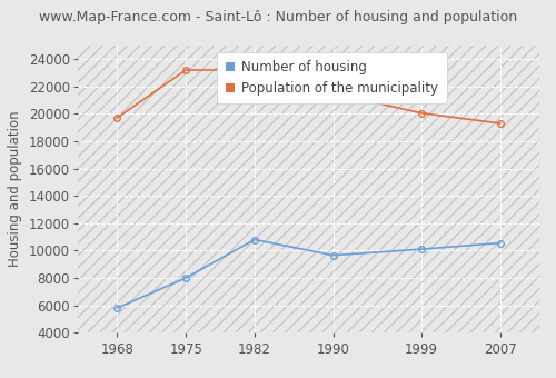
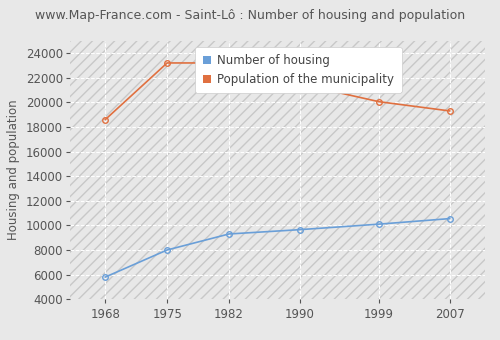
Population of the municipality/1968: 19700 -> 18600
Number of housing/1982: 10800 -> 9300
